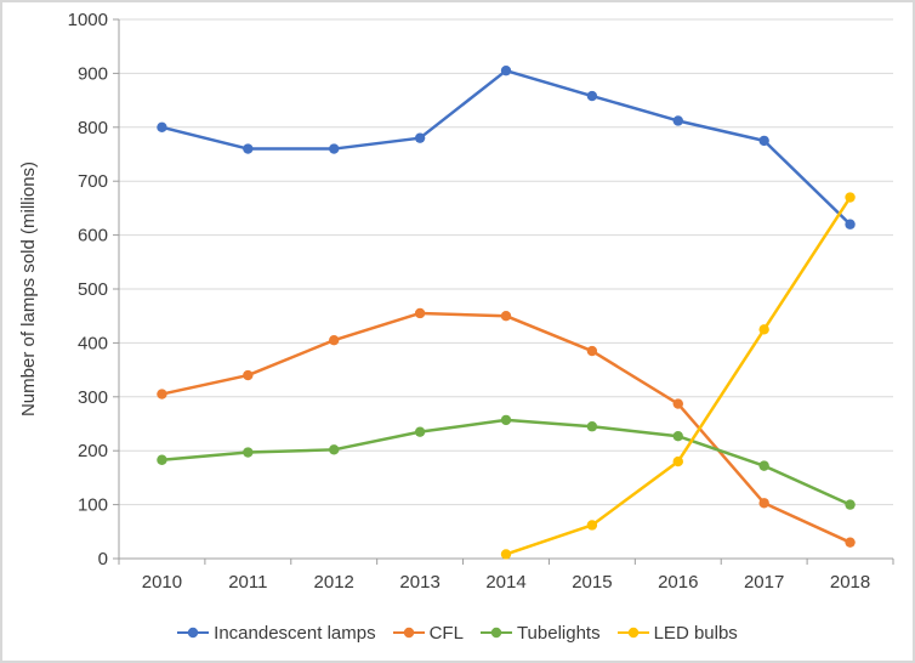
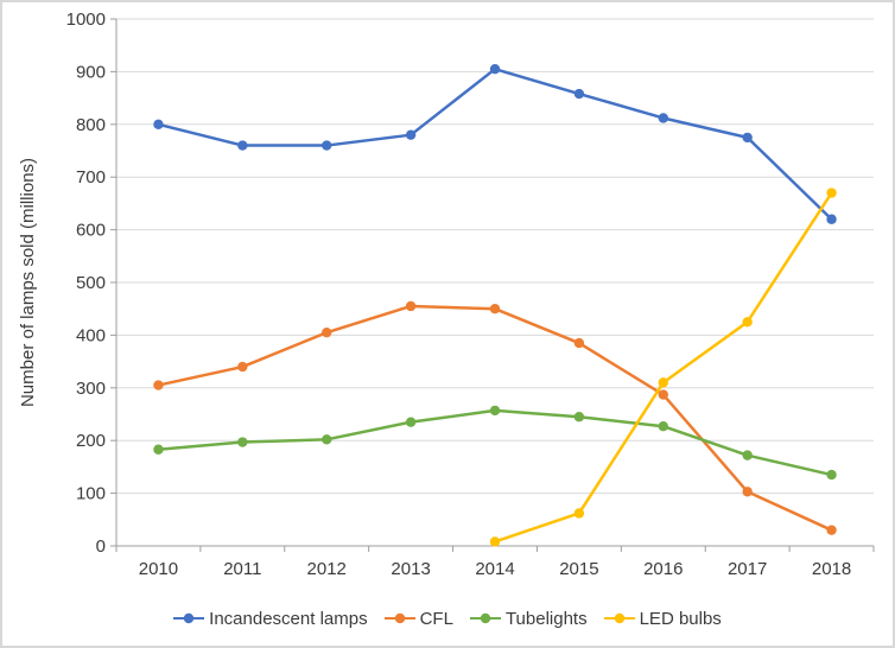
LED bulbs/2016: 180 -> 310
Tubelights/2018: 100 -> 140
